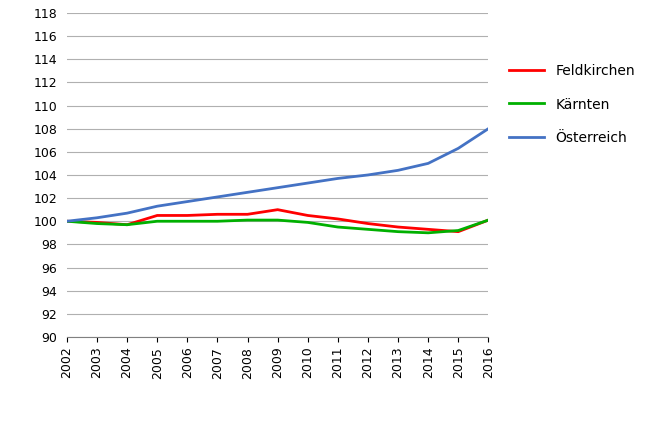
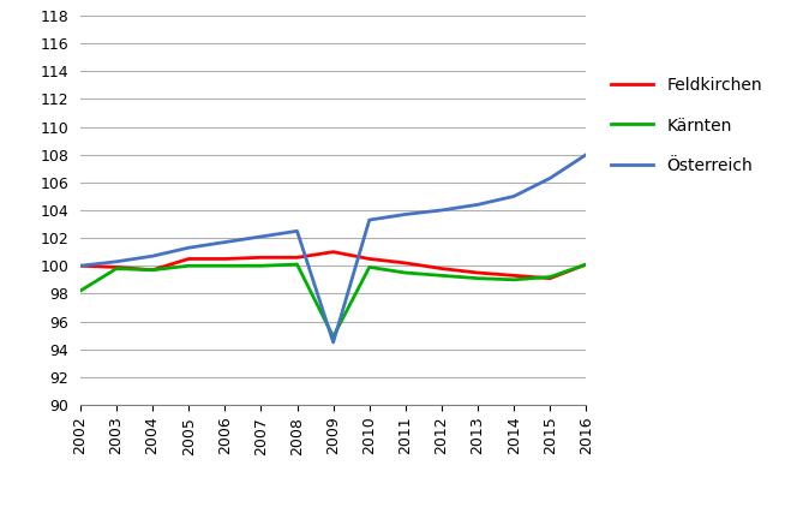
Kärnten/2002: 100.0 -> 98.2
Kärnten/2009: 100.1 -> 94.9
Österreich/2009: 102.9 -> 94.5
